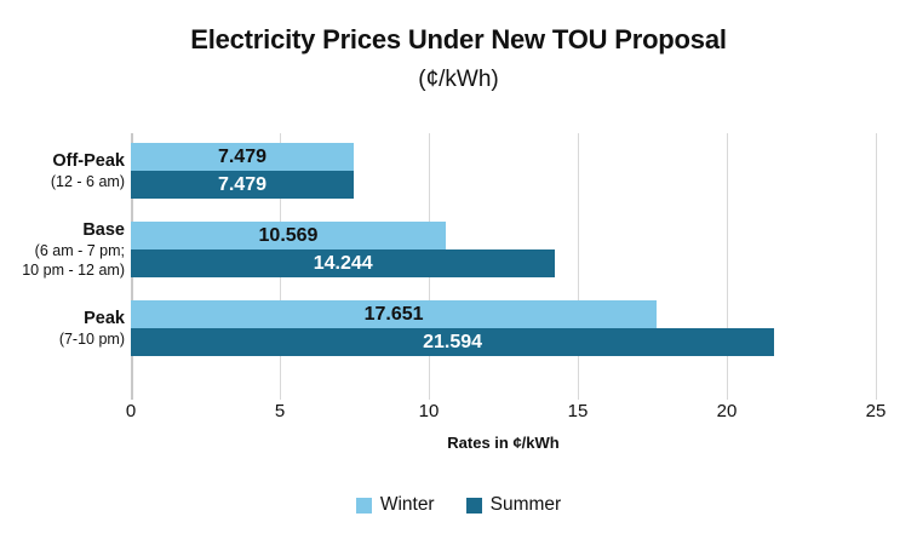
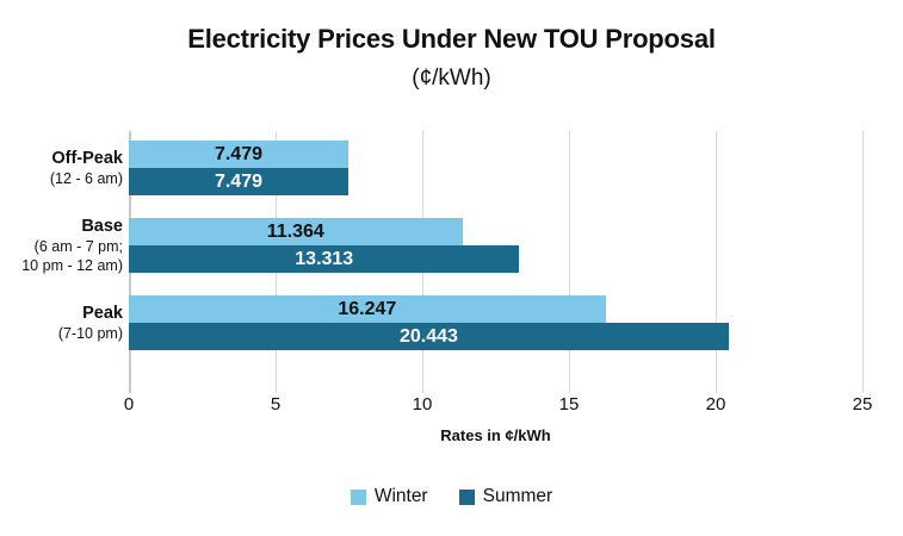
Winter/Base: 10.569 -> 11.364
Summer/Base: 14.244 -> 13.313
Winter/Peak: 17.651 -> 16.247
Summer/Peak: 21.594 -> 20.443
